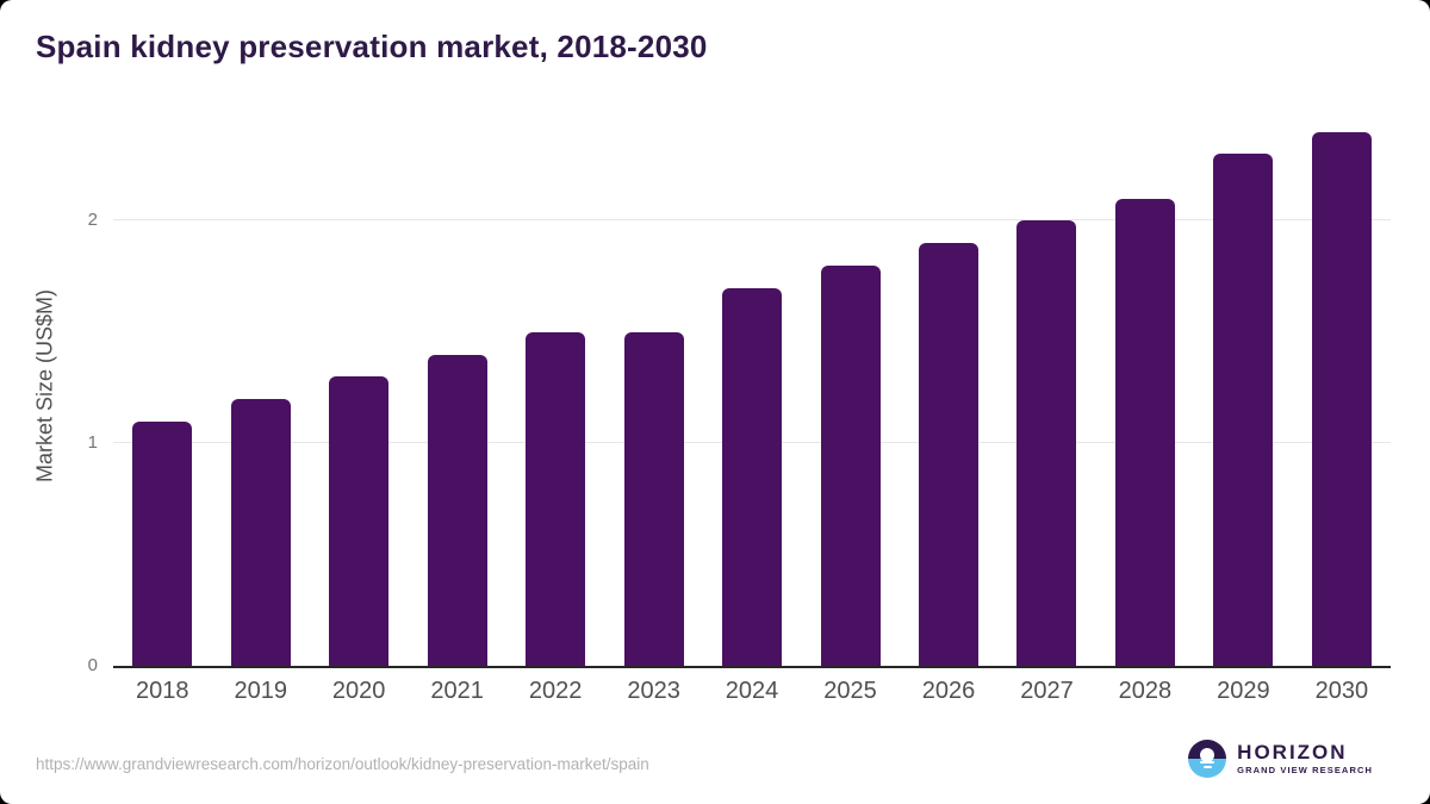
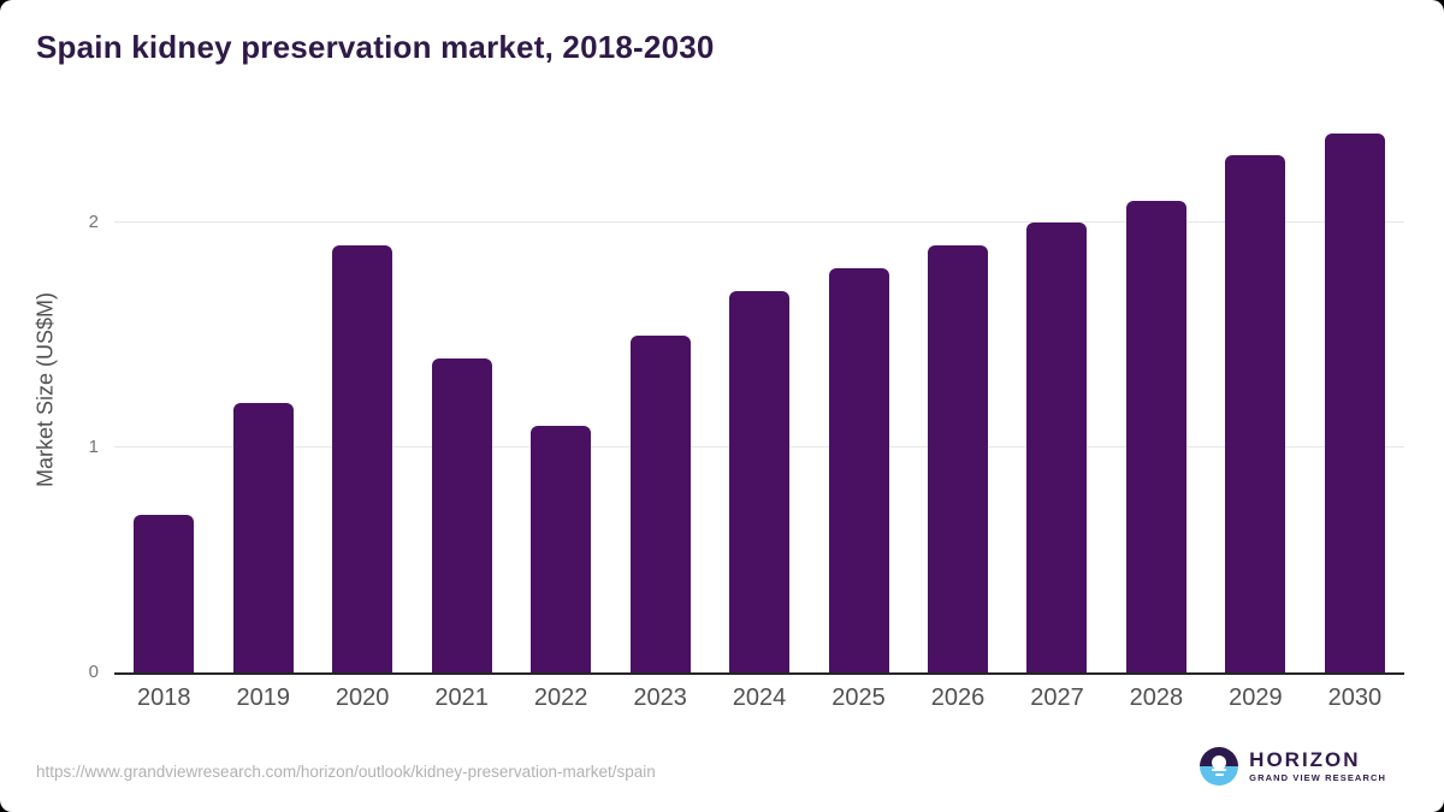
2018: 1.1 -> 0.7
2020: 1.3 -> 1.9
2022: 1.5 -> 1.1
